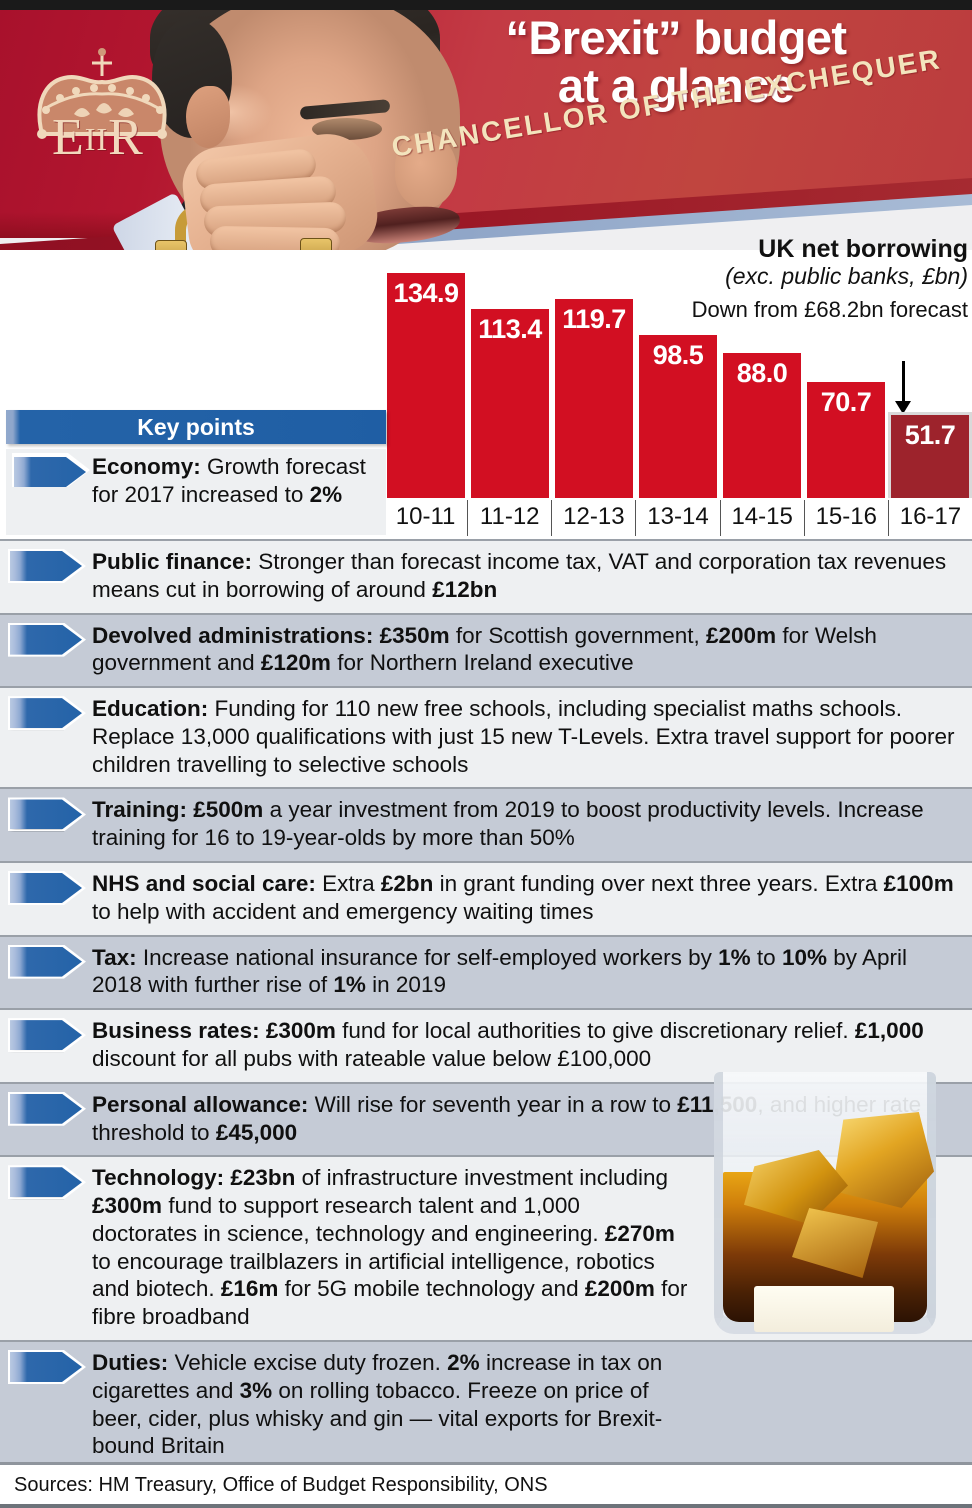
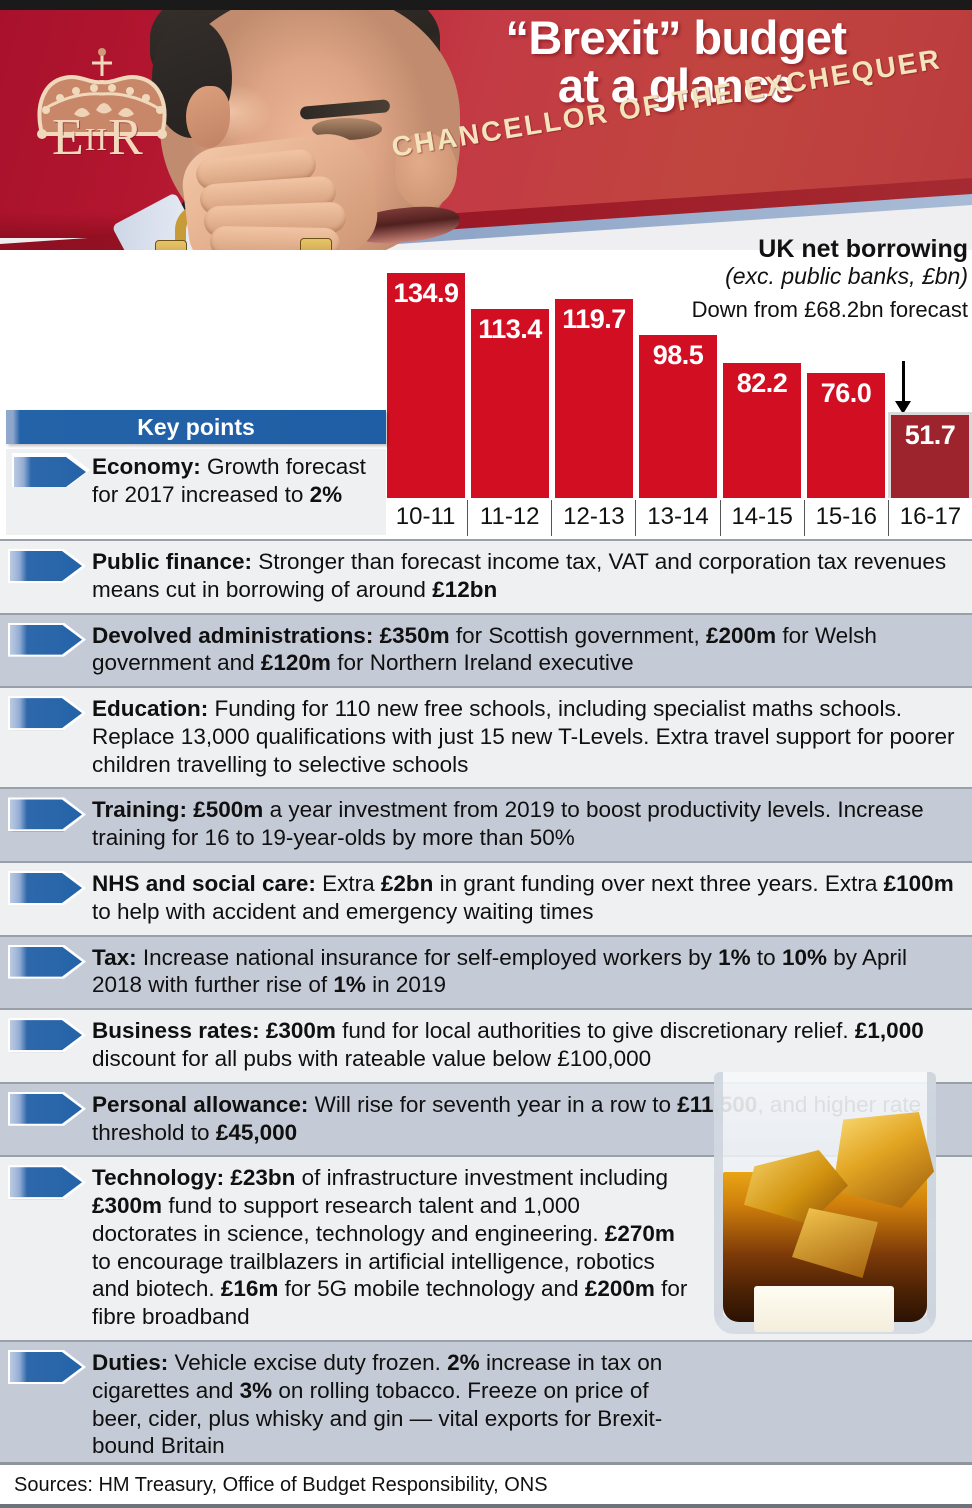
14-15: 88.0 -> 82.2
15-16: 70.7 -> 76.0
